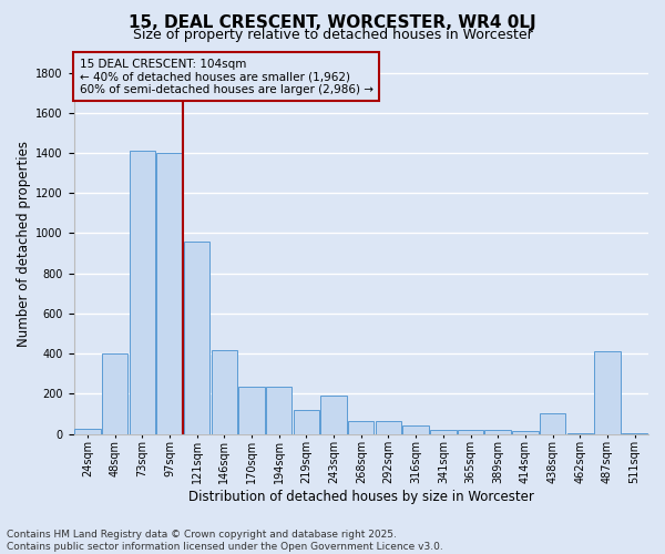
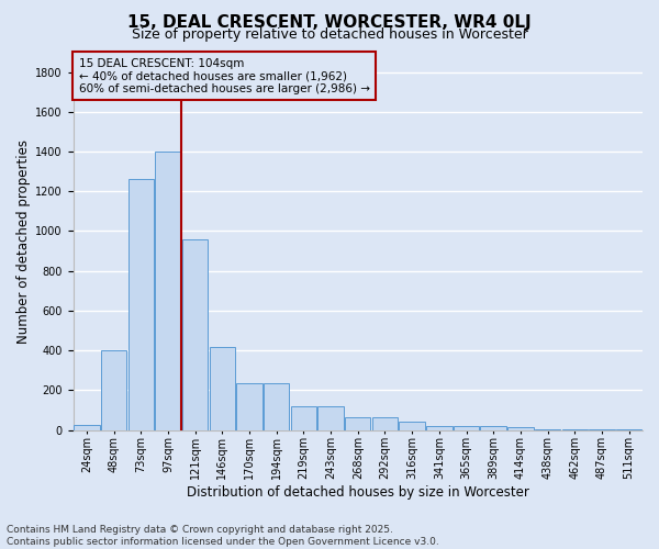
73sqm: 1410 -> 1260
243sqm: 190 -> 120
438sqm: 100 -> 0
487sqm: 410 -> 0
